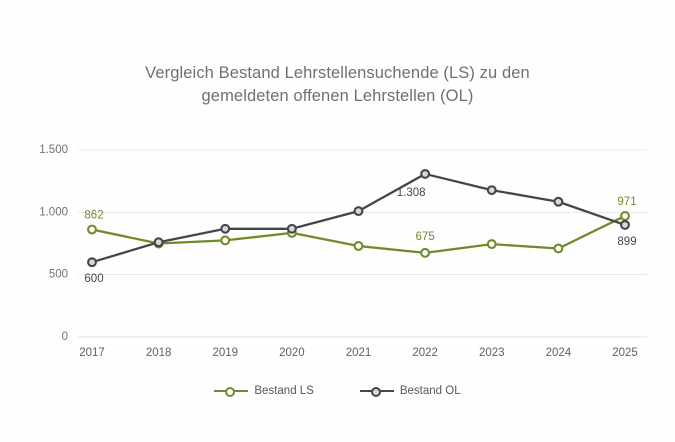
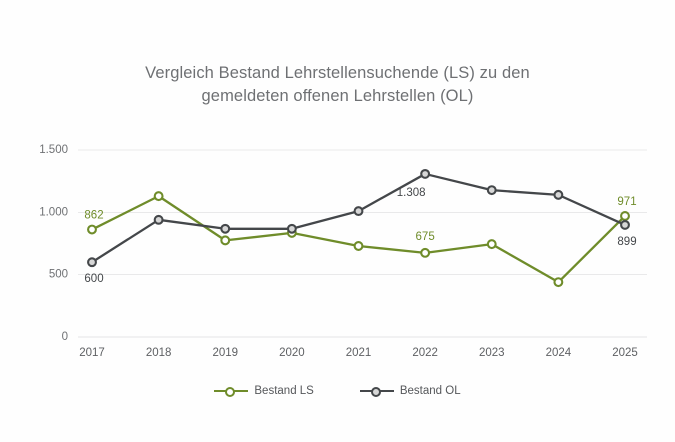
Bestand LS/2018: 750 -> 1130
Bestand OL/2018: 760 -> 940
Bestand LS/2024: 710 -> 440
Bestand OL/2024: 1080 -> 1140
